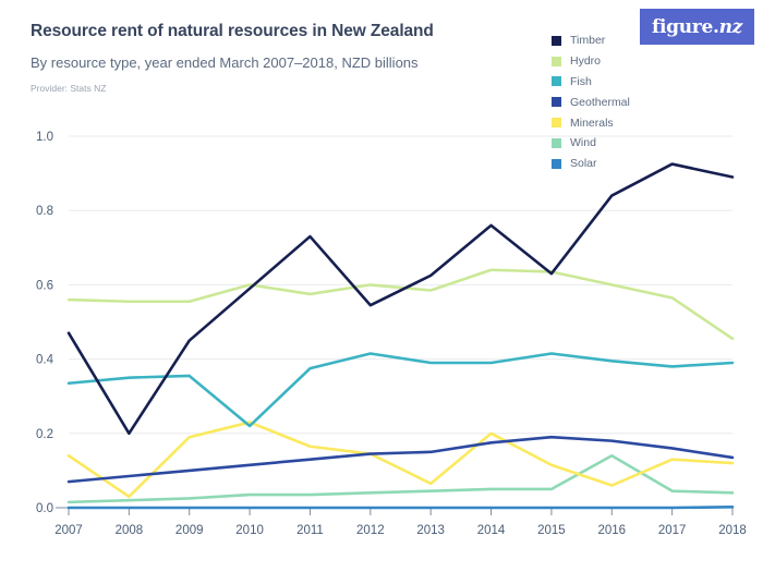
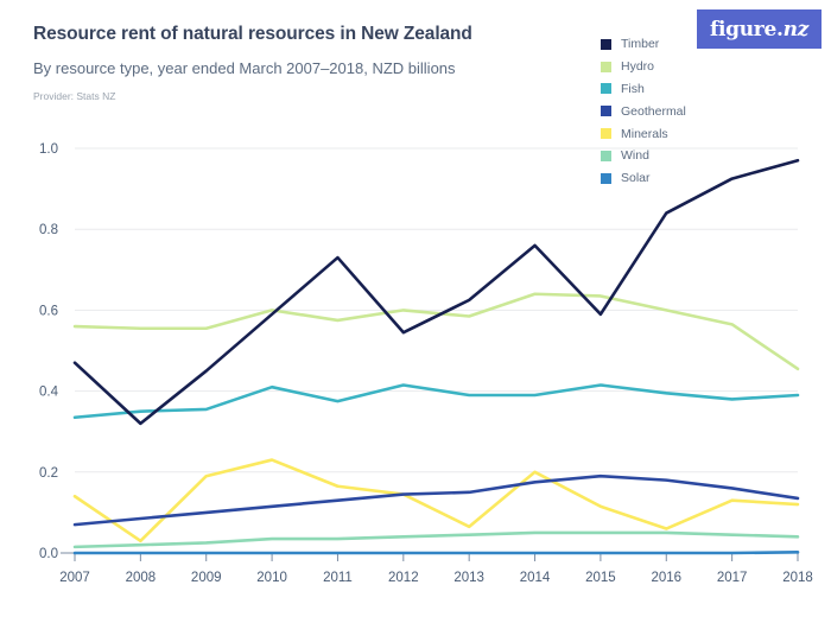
Timber/2008: 0.20 -> 0.32
Fish/2010: 0.22 -> 0.41
Timber/2015: 0.63 -> 0.59
Wind/2016: 0.14 -> 0.05
Timber/2018: 0.89 -> 0.97
